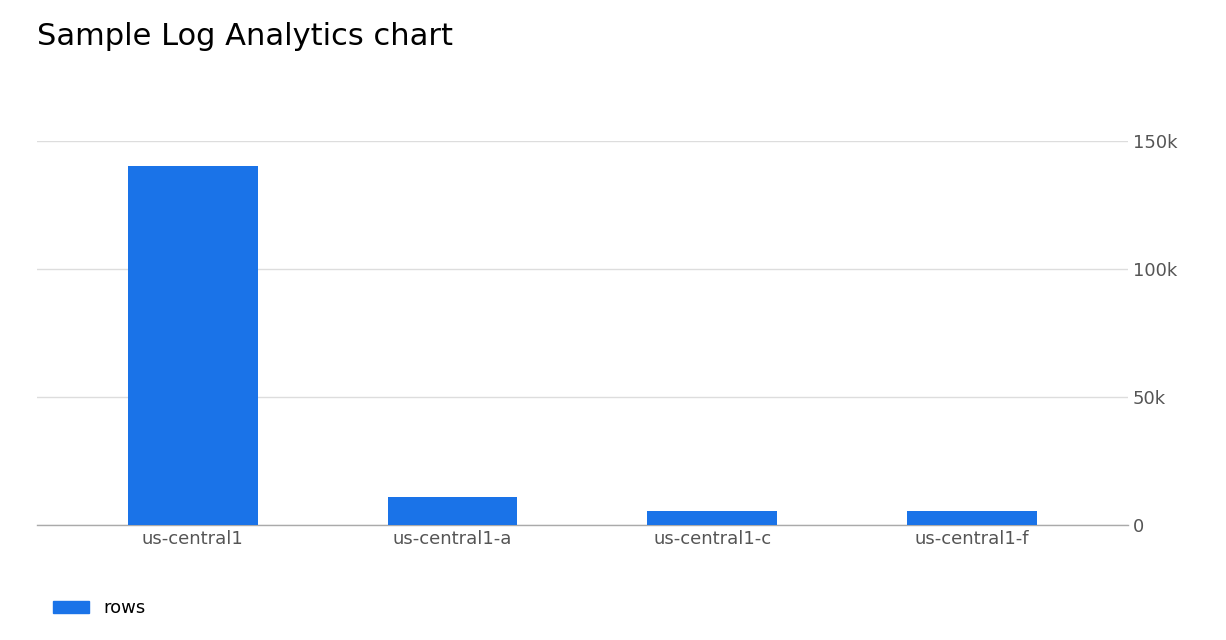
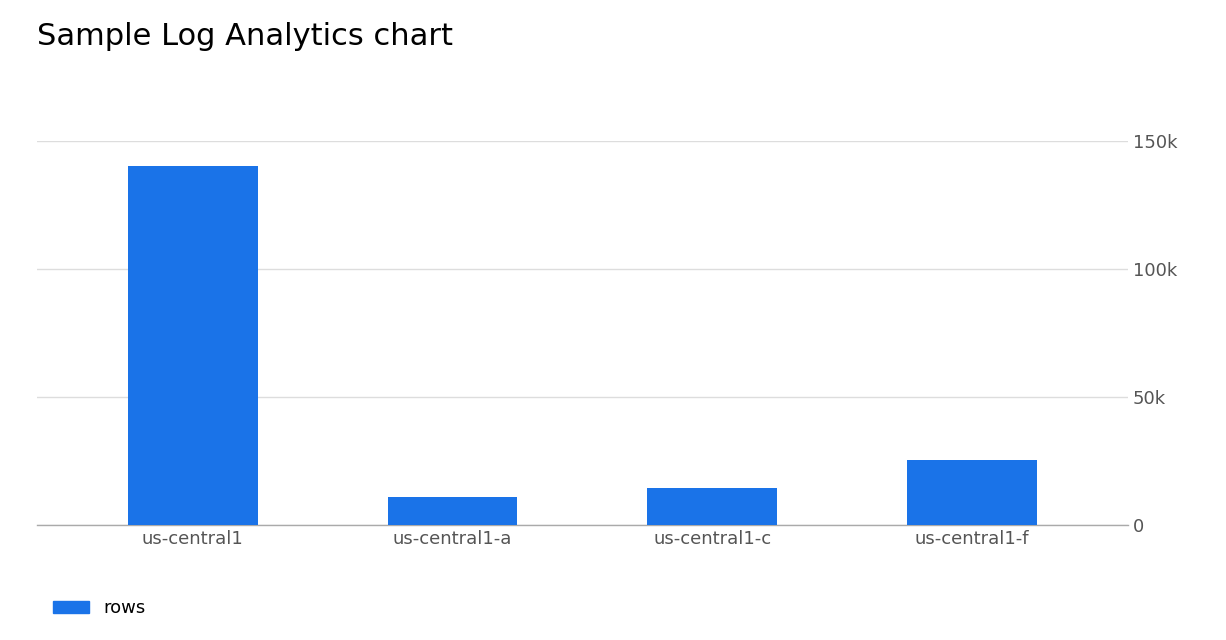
us-central1-c: 5.5k -> 14.5k
us-central1-f: 5.5k -> 25.5k
